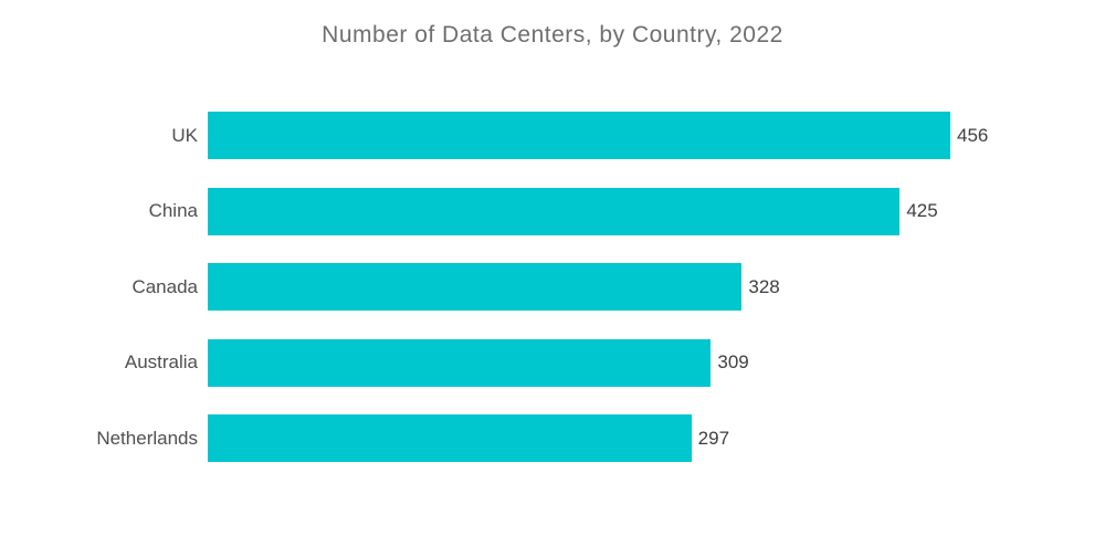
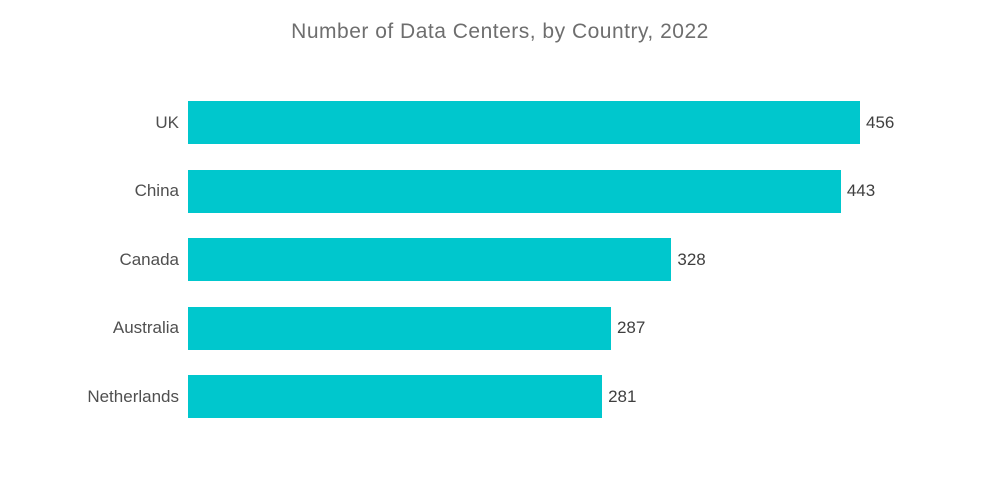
China: 425 -> 443
Australia: 309 -> 287
Netherlands: 297 -> 281
